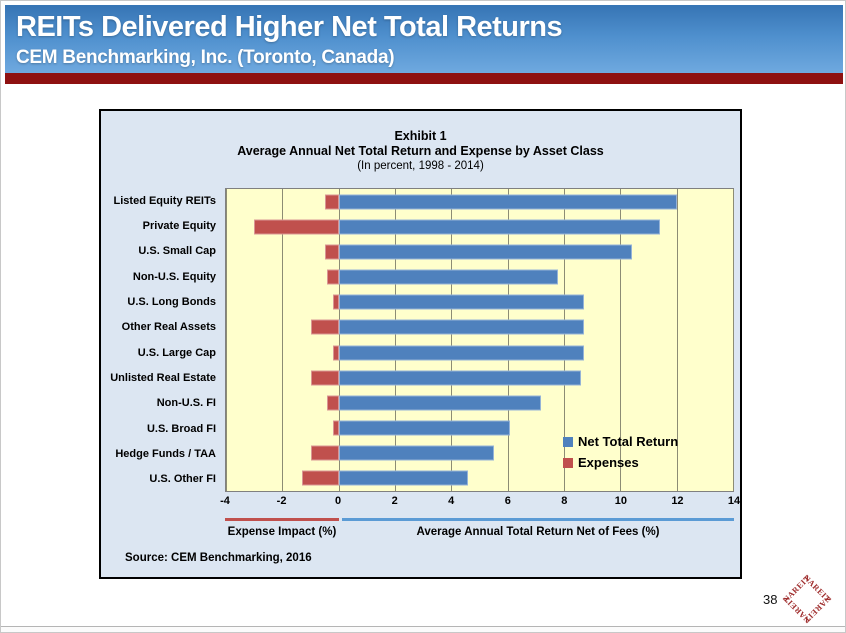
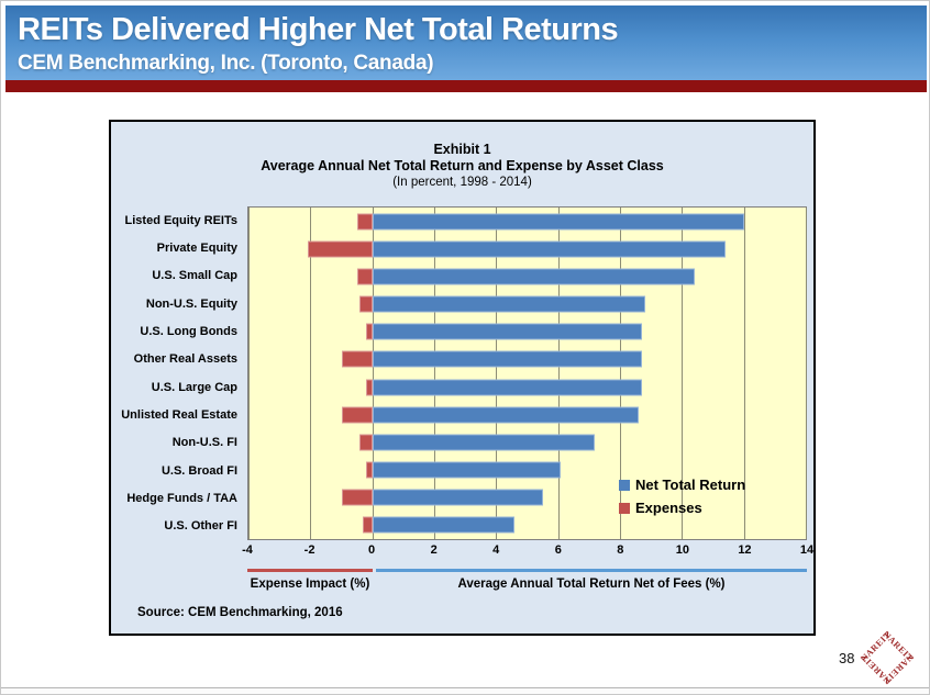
Expenses/Private Equity: -3.0 -> -2.1
Net Total Return/Non-U.S. Equity: 7.8 -> 8.8
Expenses/U.S. Other FI: -1.3 -> -0.3
